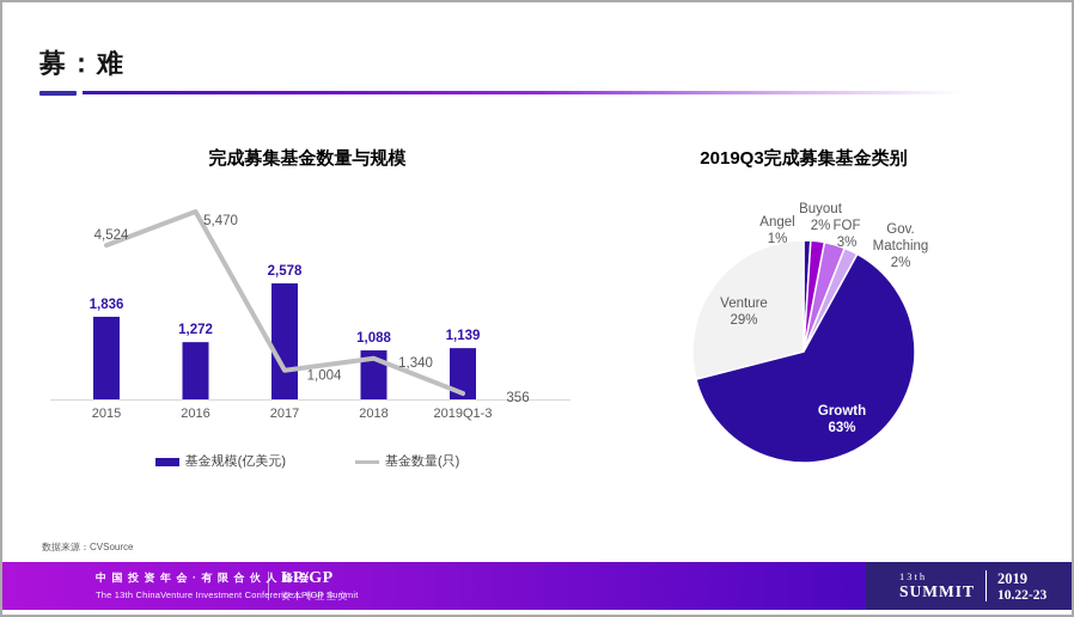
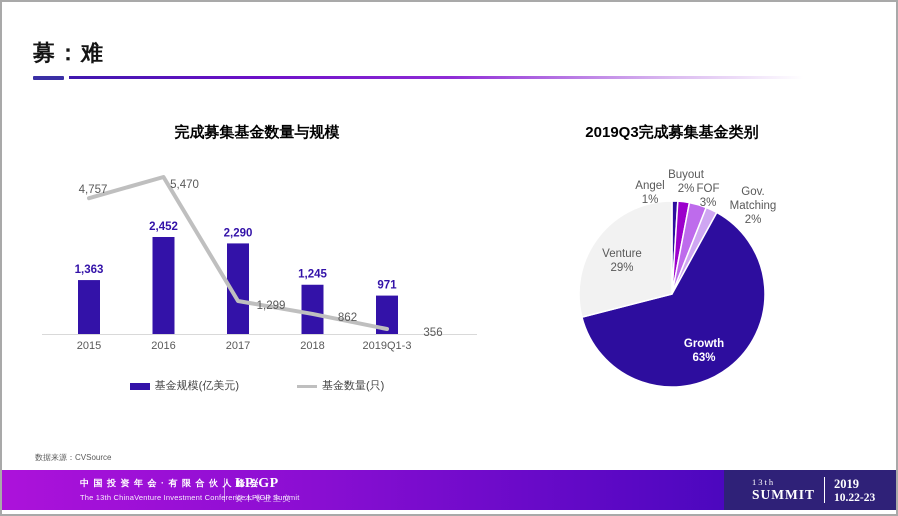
完成募集基金数量与规模/基金规模(亿美元)/2015: 1,836 -> 1,363
完成募集基金数量与规模/基金数量(只)/2015: 4,524 -> 4,757
完成募集基金数量与规模/基金规模(亿美元)/2016: 1,272 -> 2,452
完成募集基金数量与规模/基金规模(亿美元)/2017: 2,578 -> 2,290
完成募集基金数量与规模/基金数量(只)/2017: 1,004 -> 1,299
完成募集基金数量与规模/基金规模(亿美元)/2018: 1,088 -> 1,245
完成募集基金数量与规模/基金数量(只)/2018: 1,340 -> 862
完成募集基金数量与规模/基金规模(亿美元)/2019Q1-3: 1,139 -> 971
